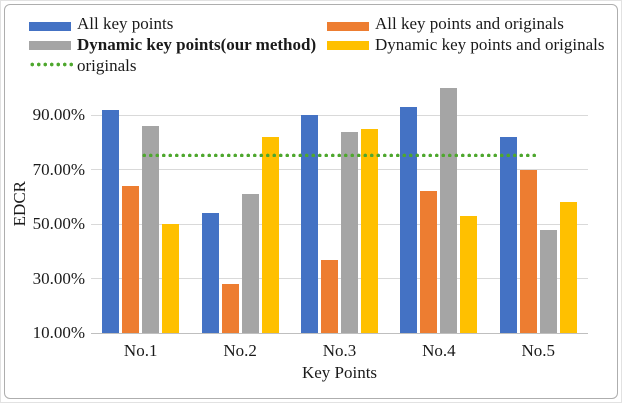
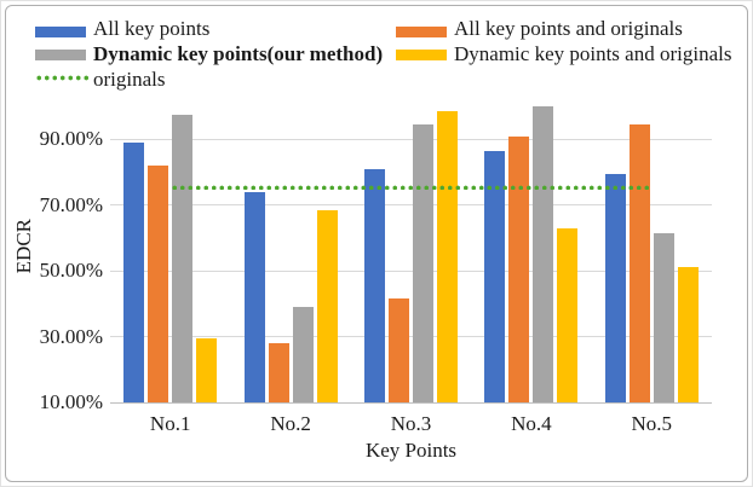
All key points/No.1: 92% -> 89%
All key points and originals/No.1: 64% -> 82%
Dynamic key points(our method)/No.1: 86% -> 98%
Dynamic key points and originals/No.1: 50% -> 30%
All key points/No.2: 54% -> 74%
Dynamic key points(our method)/No.2: 61% -> 39%
Dynamic key points and originals/No.2: 82% -> 68%
All key points/No.3: 90% -> 81%
All key points and originals/No.3: 37% -> 42%
Dynamic key points(our method)/No.3: 84% -> 94%
Dynamic key points and originals/No.3: 85% -> 98%
All key points/No.4: 93% -> 86%
All key points and originals/No.4: 62% -> 91%
Dynamic key points and originals/No.4: 53% -> 63%
All key points/No.5: 82% -> 80%
All key points and originals/No.5: 70% -> 94%
Dynamic key points(our method)/No.5: 48% -> 62%
Dynamic key points and originals/No.5: 58% -> 51%
